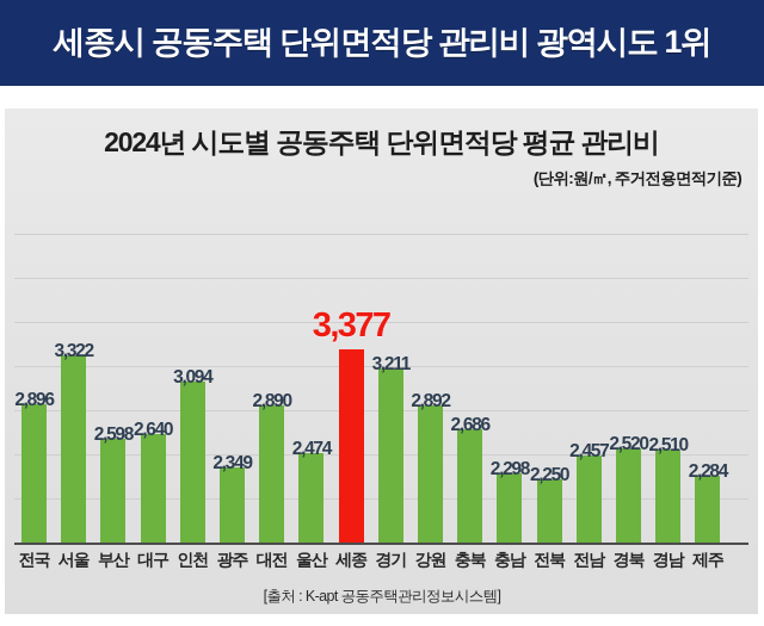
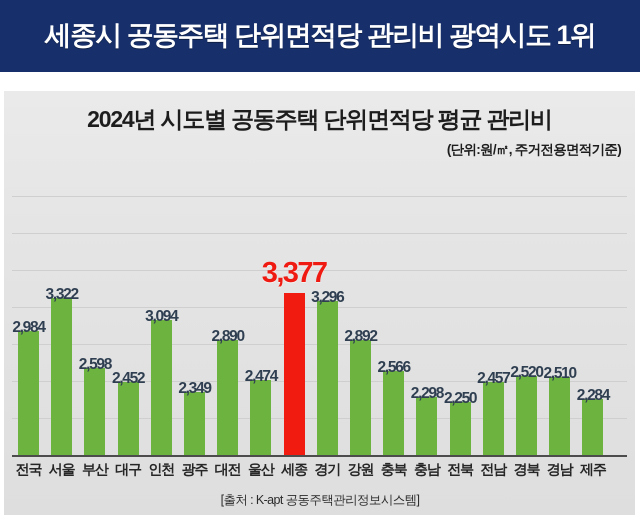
전국: 2,896 -> 2,984
대구: 2,640 -> 2,452
경기: 3,211 -> 3,296
충북: 2,686 -> 2,566
